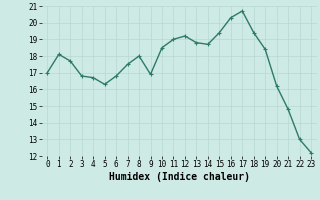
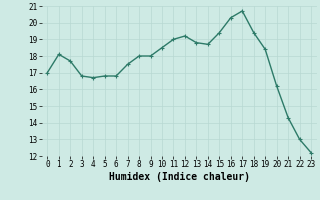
5: 16.3 -> 16.8
9: 16.9 -> 18.0
21: 14.8 -> 14.3
